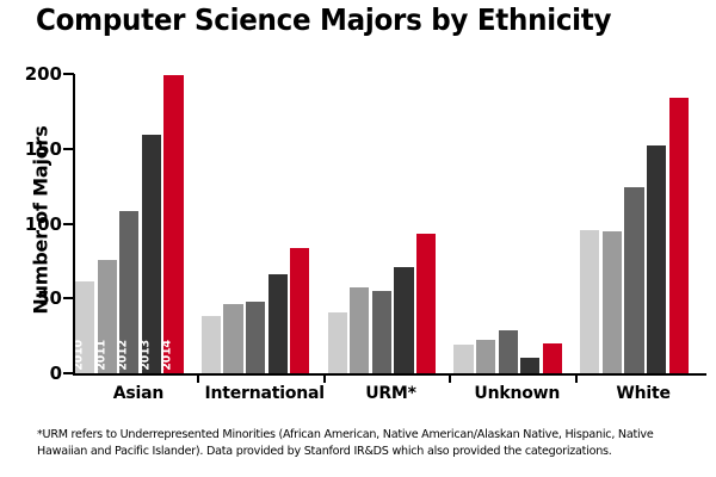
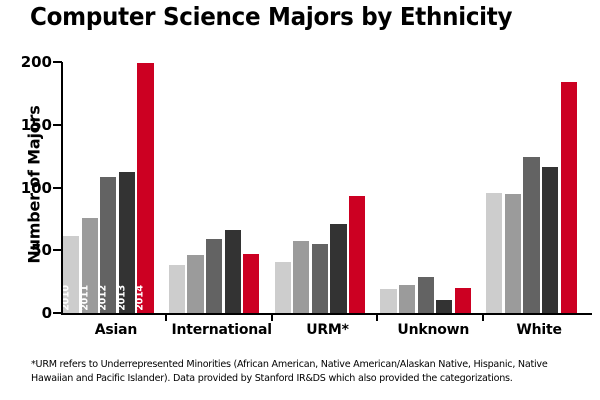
Fall 2013/Asian: 159 -> 112
Fall 2012/International: 48 -> 59
Fall 2014/International: 84 -> 47
Fall 2013/White: 152 -> 116
